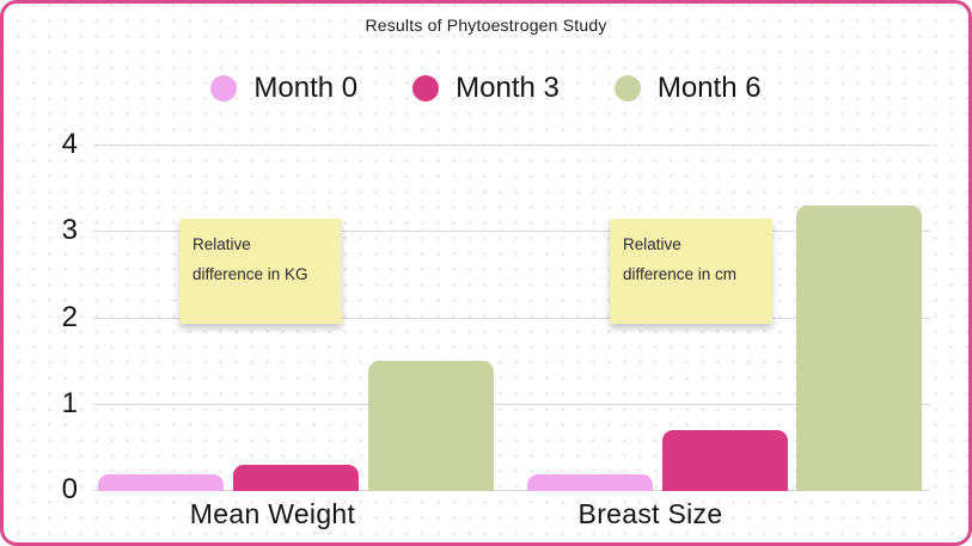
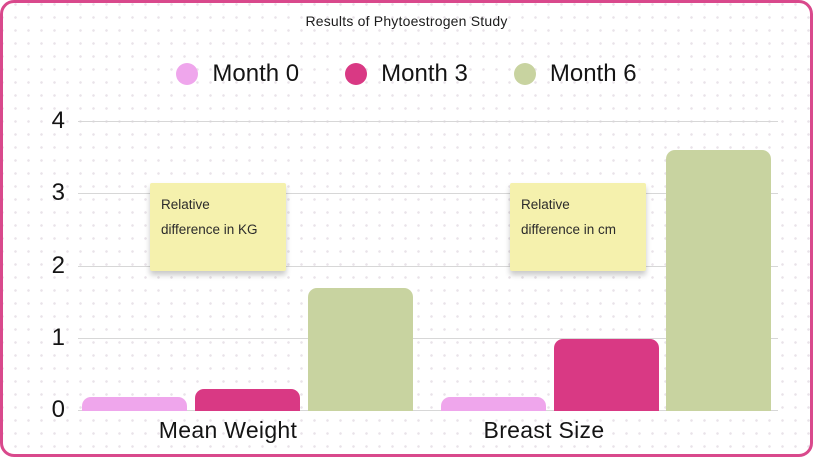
Month 6/Mean Weight: 1.5 -> 1.7
Month 3/Breast Size: 0.7 -> 1.0
Month 6/Breast Size: 3.3 -> 3.6
